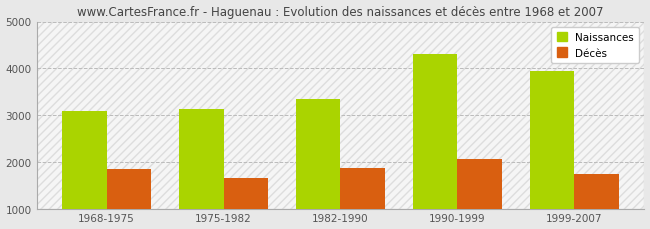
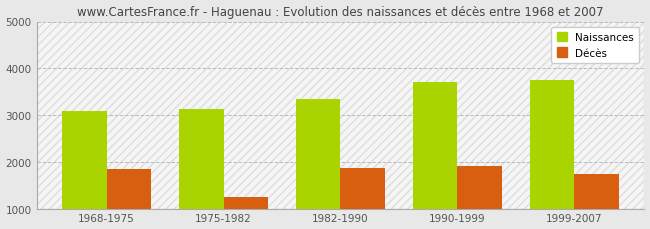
Décès/1975-1982: 1660 -> 1250
Naissances/1990-1999: 4300 -> 3700
Décès/1990-1999: 2060 -> 1900
Naissances/1999-2007: 3950 -> 3750
